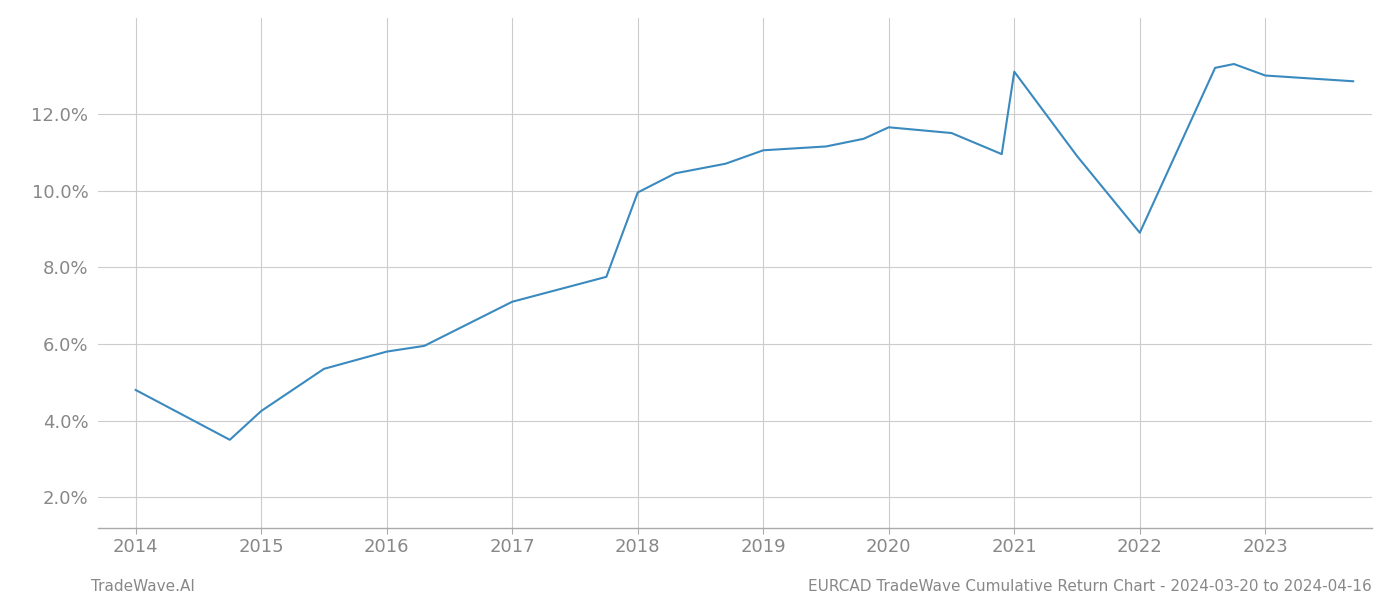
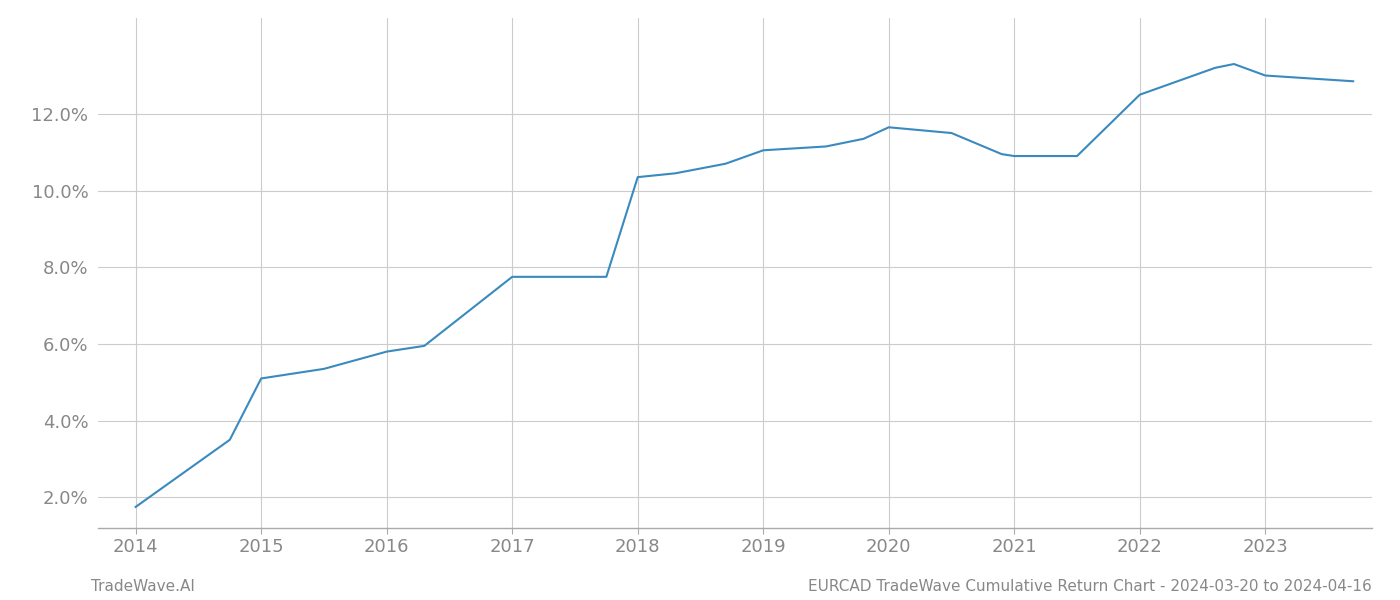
2014: 4.80% -> 1.75%
2015: 4.25% -> 5.10%
2017: 7.10% -> 7.75%
2018: 9.95% -> 10.35%
2021: 13.10% -> 10.90%
2022: 8.90% -> 12.50%
